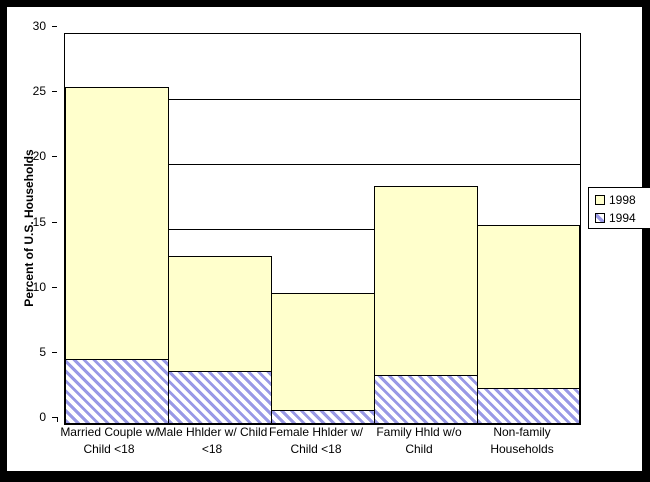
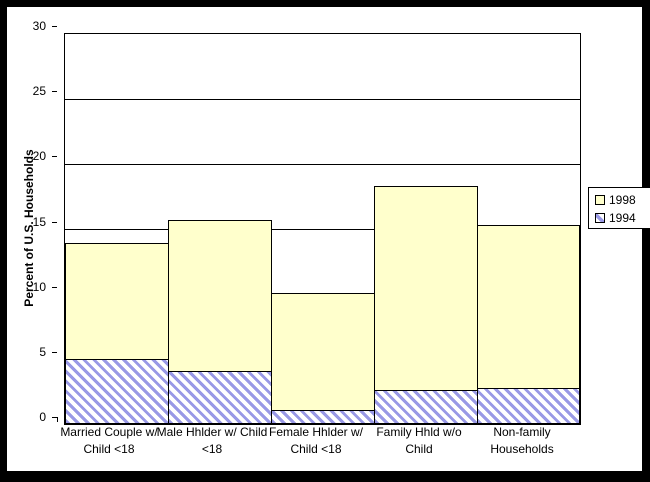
1998/Married Couple w/ Child <18: 25.9 -> 13.9
1998/Male Hhlder w/ Child <18: 12.9 -> 15.7
1994/Family Hhld w/o Child: 3.8 -> 2.6
